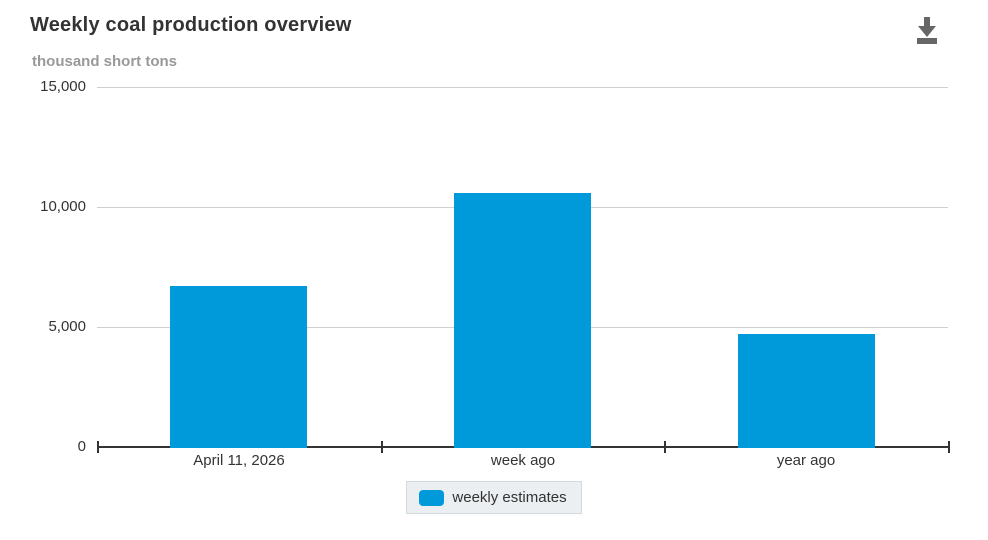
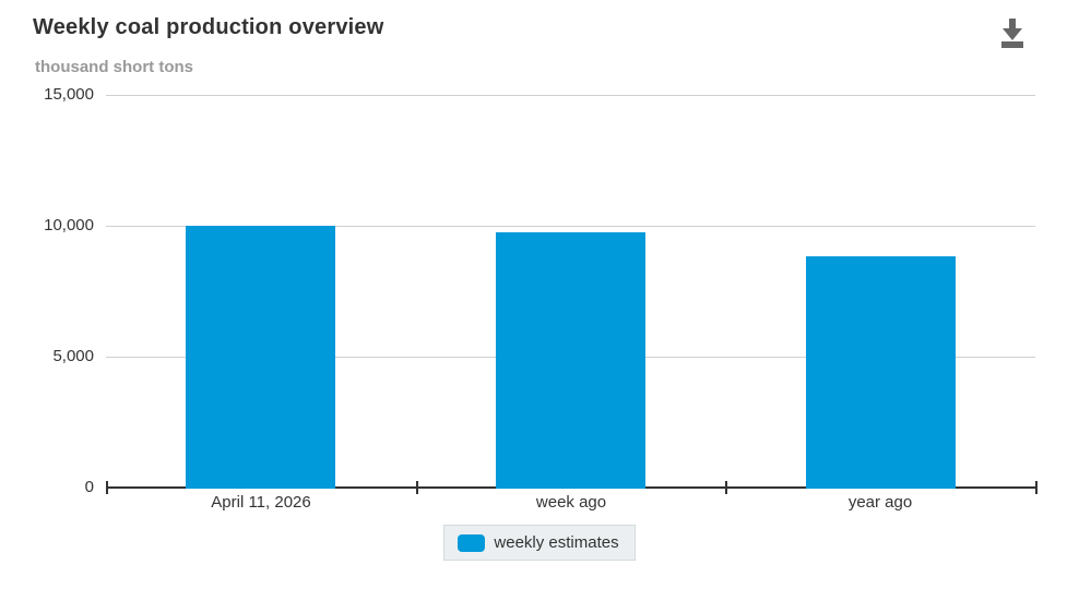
April 11, 2026: 6700 -> 10000
week ago: 10600 -> 9800
year ago: 4700 -> 8800
